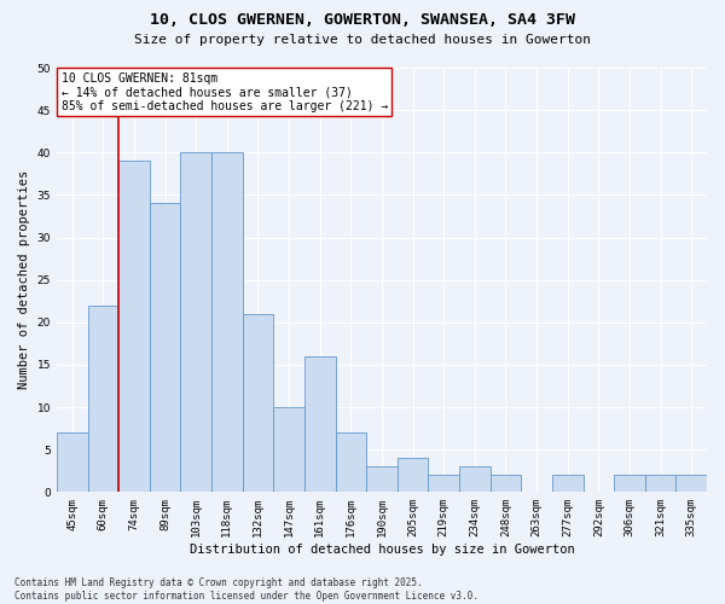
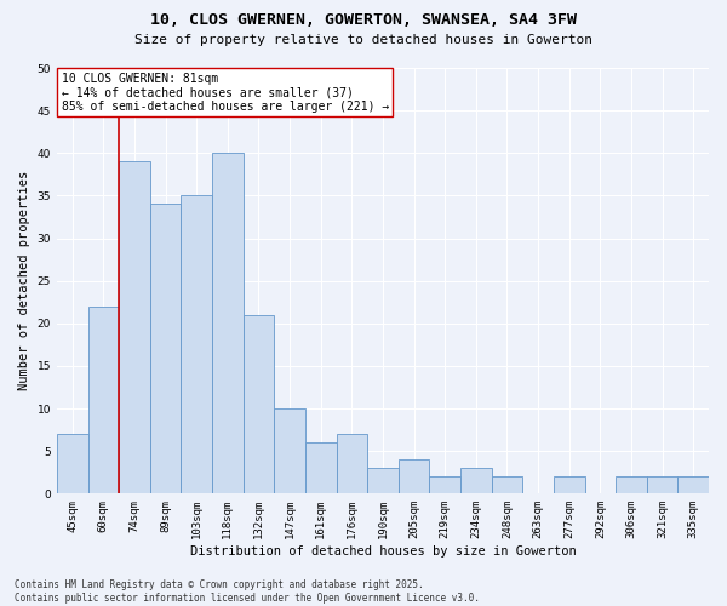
103sqm: 40 -> 35
161sqm: 16 -> 6
